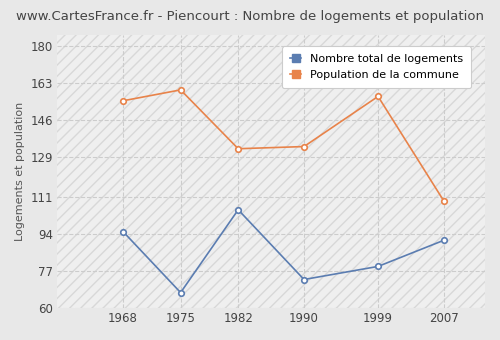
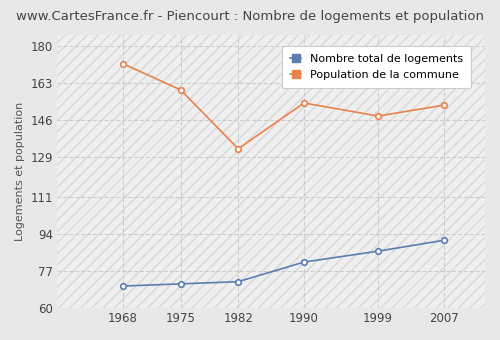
Nombre total de logements/1968: 95 -> 70
Population de la commune/1968: 155 -> 172
Nombre total de logements/1975: 67 -> 71
Nombre total de logements/1982: 105 -> 72
Nombre total de logements/1990: 73 -> 81
Population de la commune/1990: 134 -> 154
Nombre total de logements/1999: 79 -> 86
Population de la commune/1999: 157 -> 148
Population de la commune/2007: 109 -> 153
